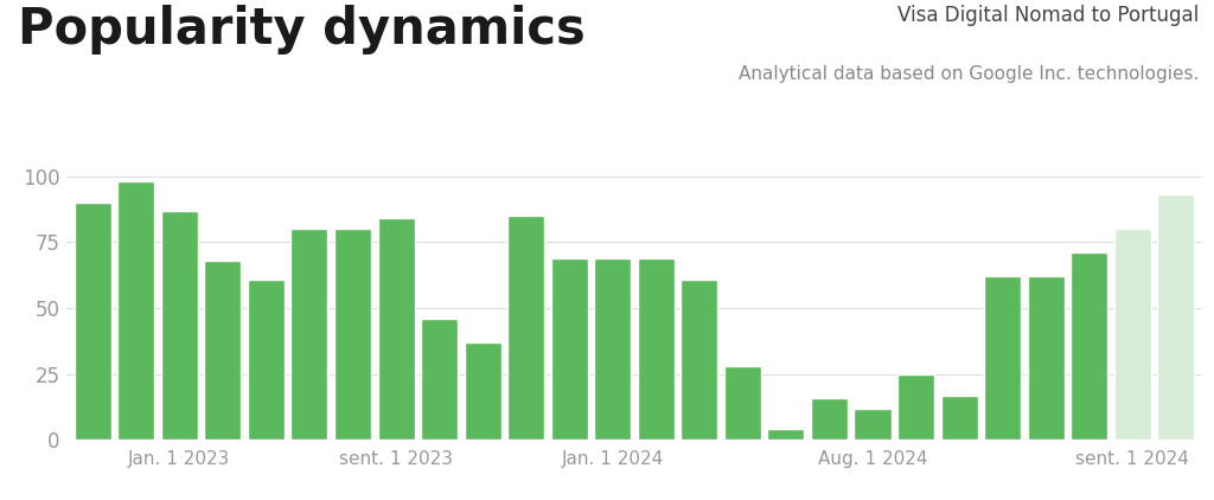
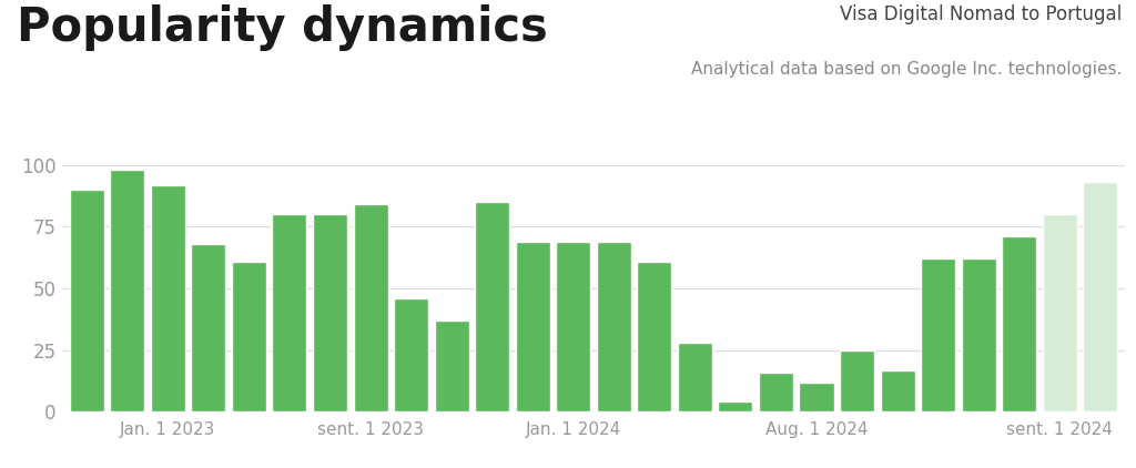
Jan. 1 2023: 87 -> 92
